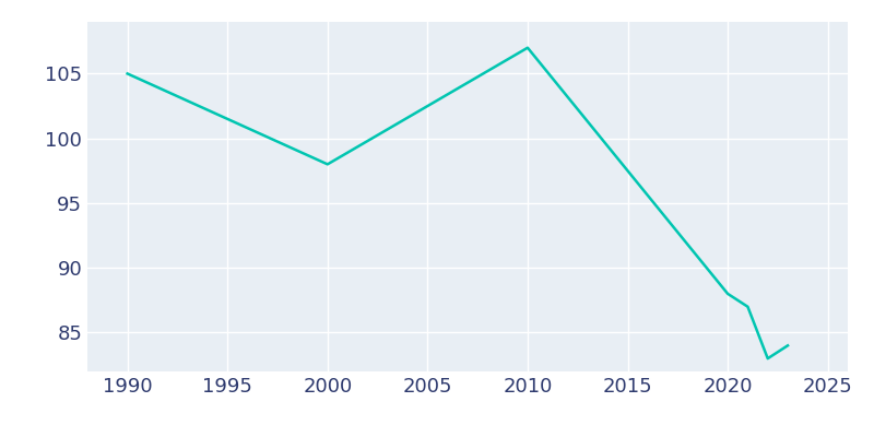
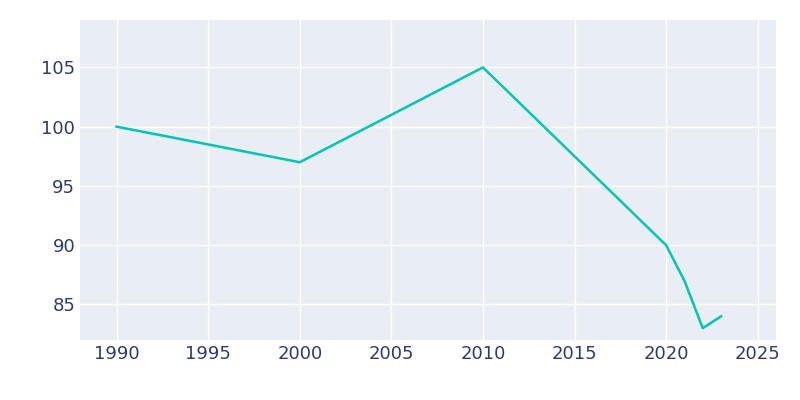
1990: 105 -> 100
2000: 98 -> 97
2010: 107 -> 105
2020: 88 -> 90
